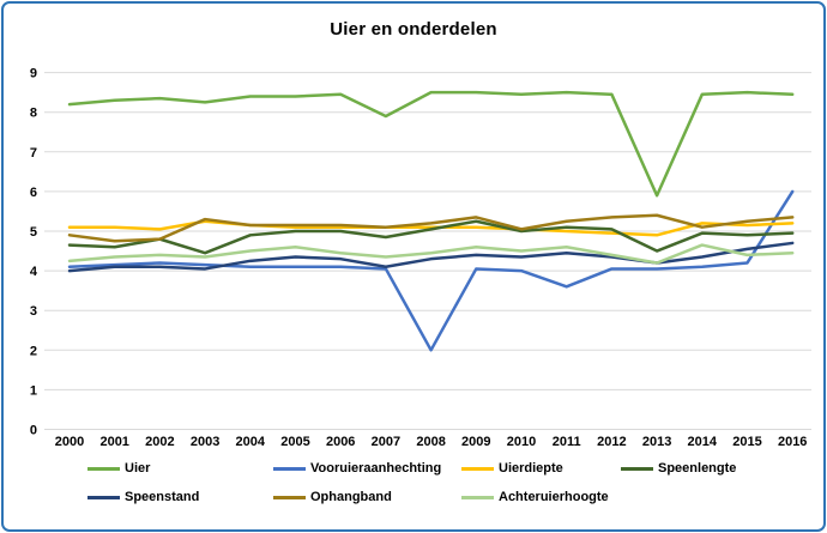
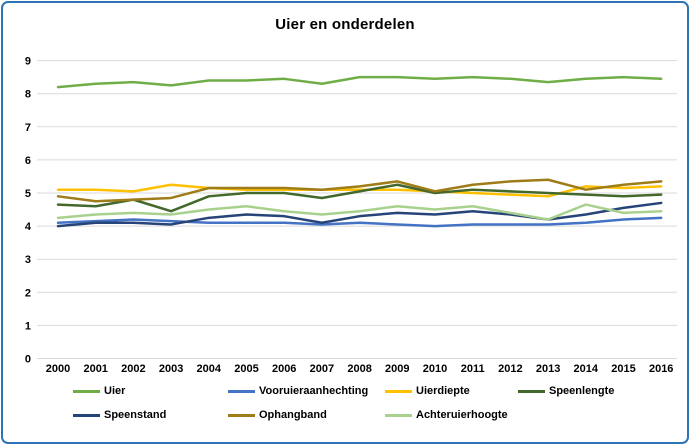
Ophangband/2003: 5.3 -> 4.8
Uier/2007: 7.9 -> 8.3
Vooruieraanhechting/2008: 2.0 -> 4.1
Vooruieraanhechting/2011: 3.6 -> 4.0
Uier/2013: 5.9 -> 8.3
Speenlengte/2013: 4.5 -> 5.0
Vooruieraanhechting/2016: 6.0 -> 4.2
